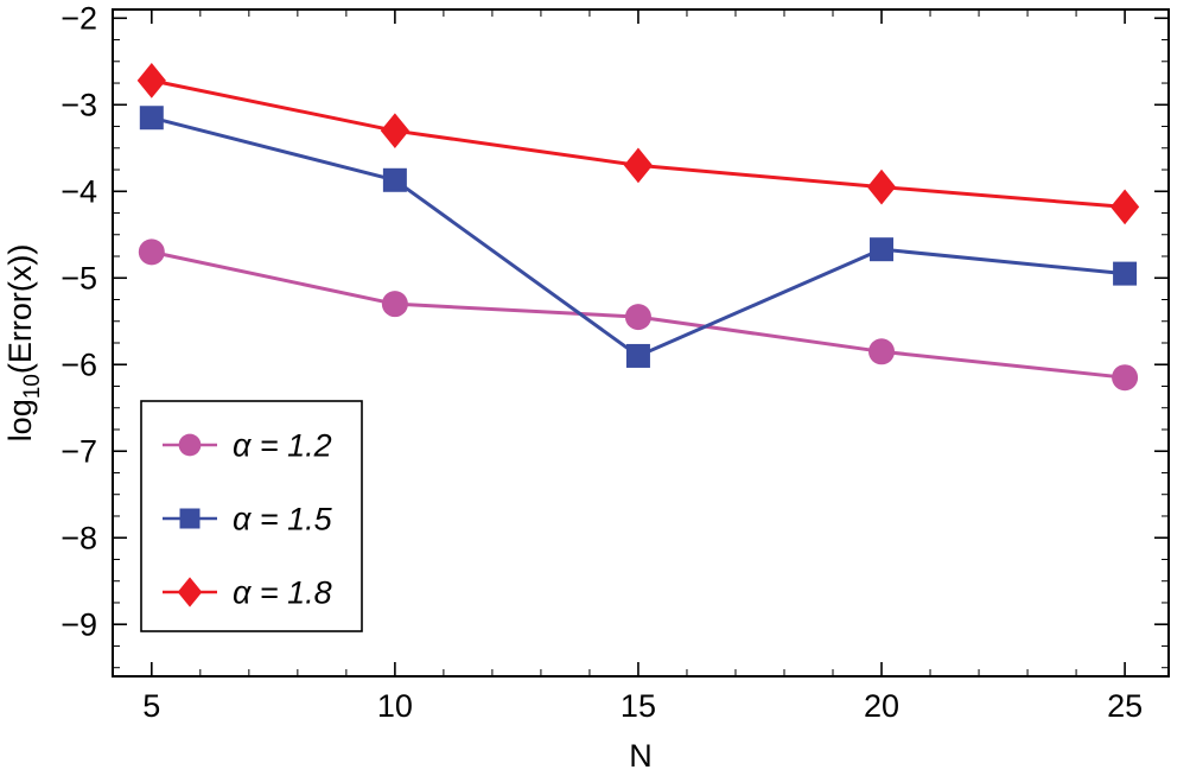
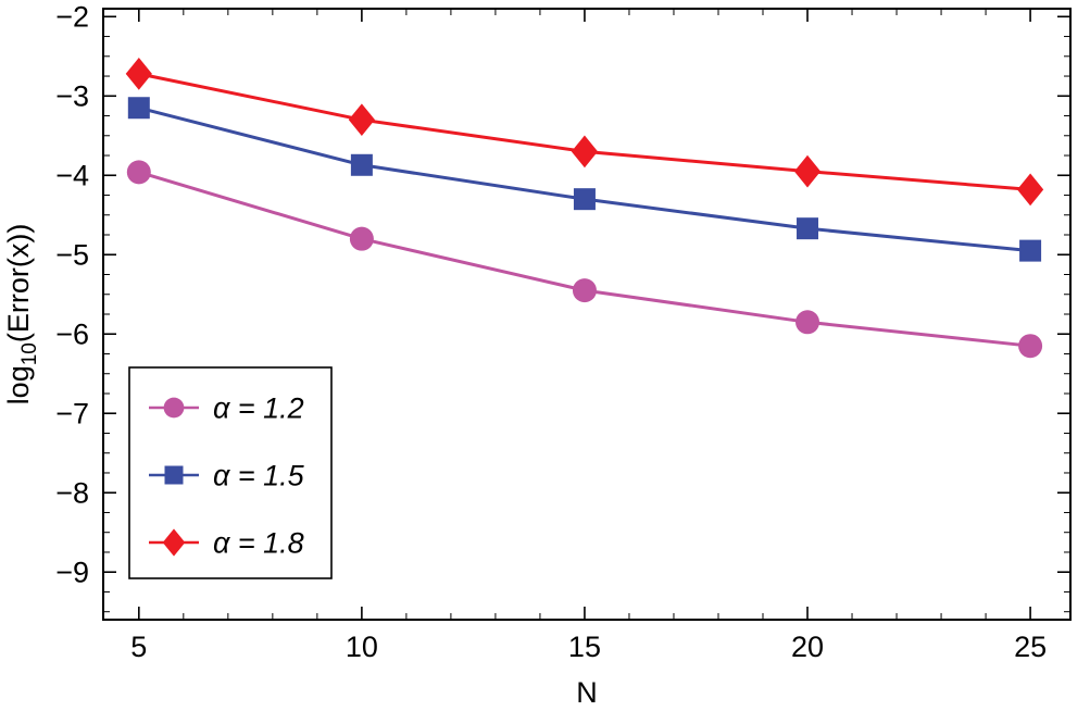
α = 1.2/5: -4.7 -> -4.0
α = 1.2/10: -5.3 -> -4.8
α = 1.5/15: -5.9 -> -4.3
